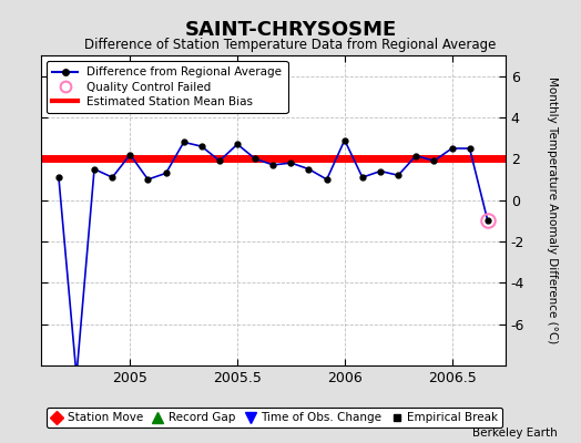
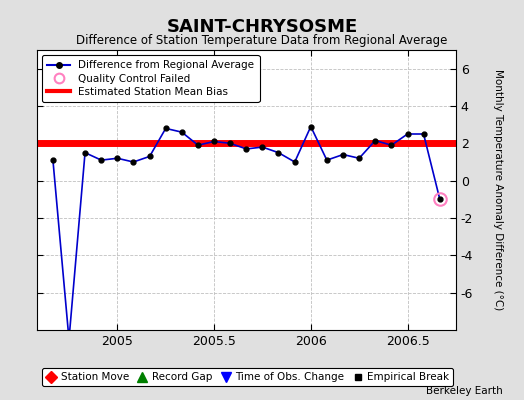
2005: 2.2 -> 1.2
2005.5: 2.7 -> 2.1
